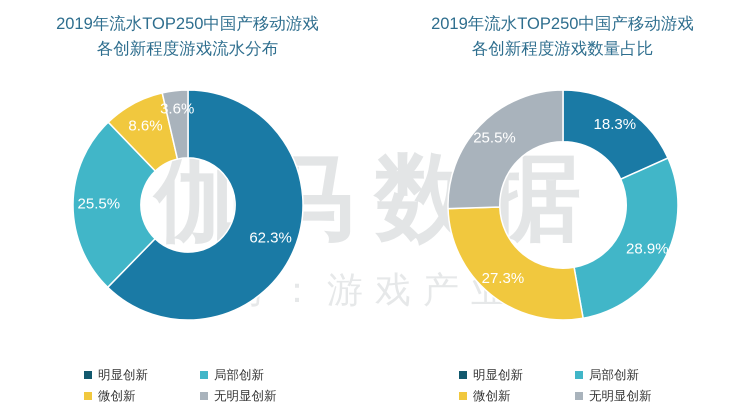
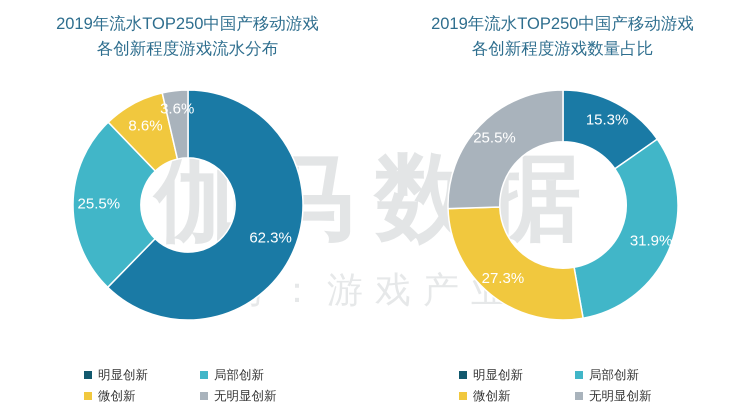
2019年流水TOP250中国产移动游戏各创新程度游戏数量占比/明显创新: 18.3% -> 15.3%
2019年流水TOP250中国产移动游戏各创新程度游戏数量占比/局部创新: 28.9% -> 31.9%
